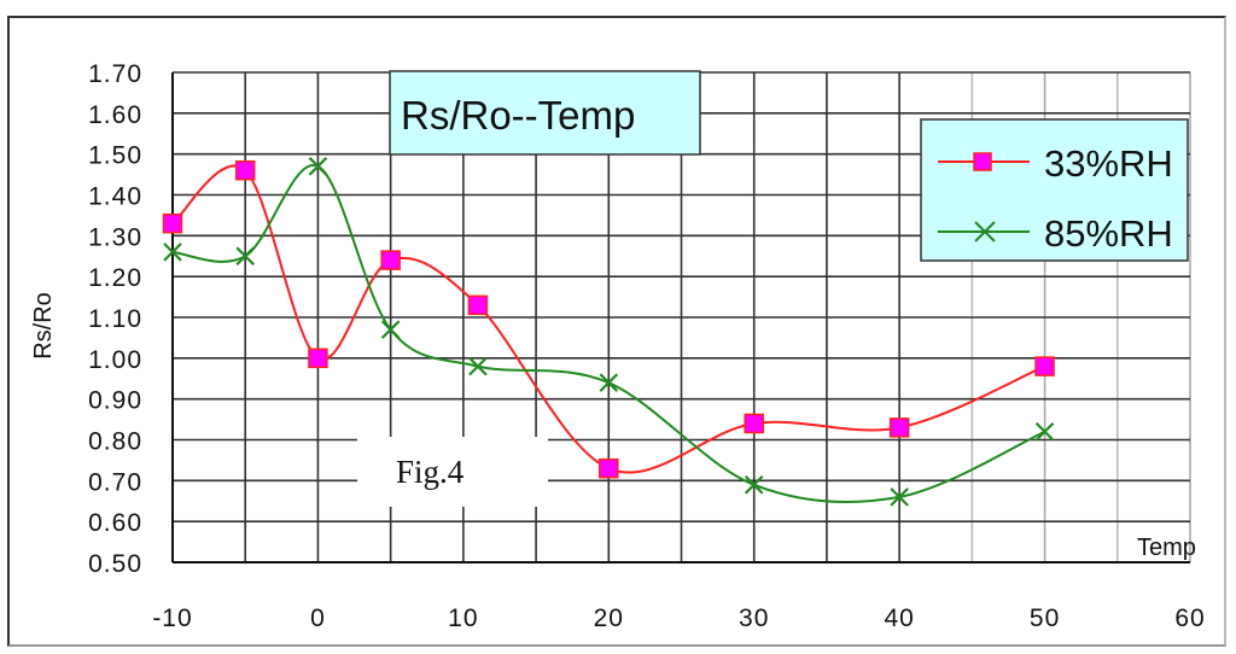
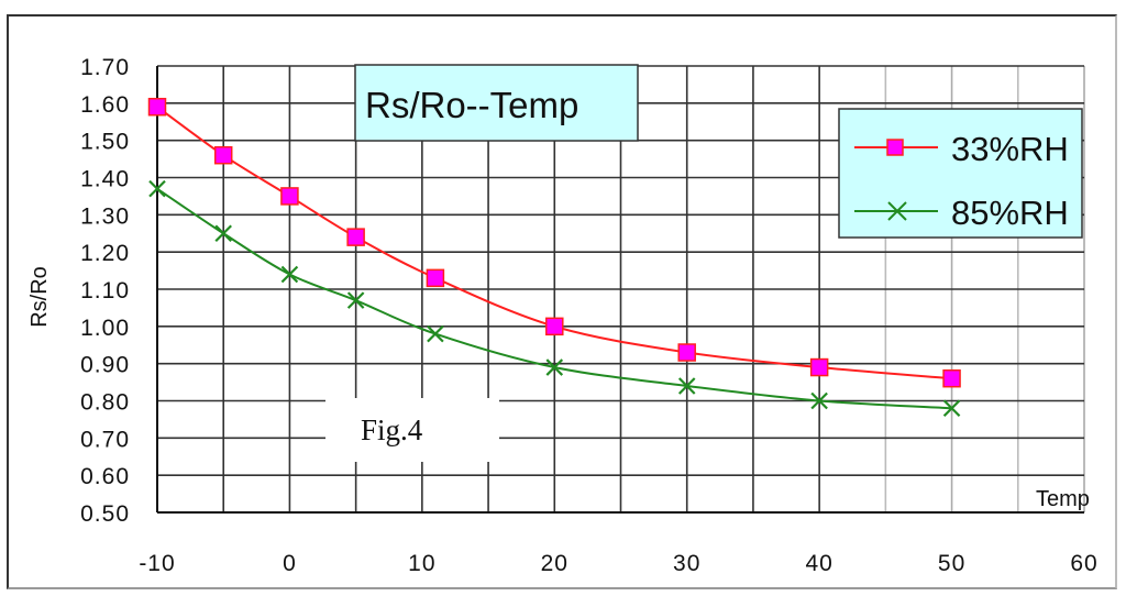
33%RH/-10: 1.33 -> 1.59
85%RH/-10: 1.26 -> 1.37
33%RH/0: 1.00 -> 1.35
85%RH/0: 1.47 -> 1.14
33%RH/20: 0.73 -> 1.00
85%RH/20: 0.94 -> 0.89
33%RH/30: 0.84 -> 0.93
85%RH/30: 0.69 -> 0.84
33%RH/40: 0.83 -> 0.89
85%RH/40: 0.66 -> 0.80
33%RH/50: 0.98 -> 0.86
85%RH/50: 0.82 -> 0.78
